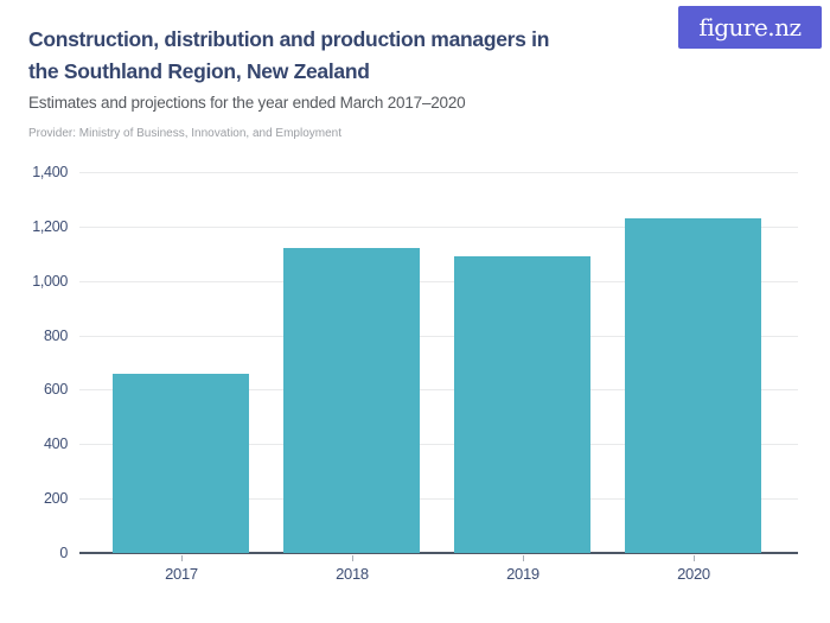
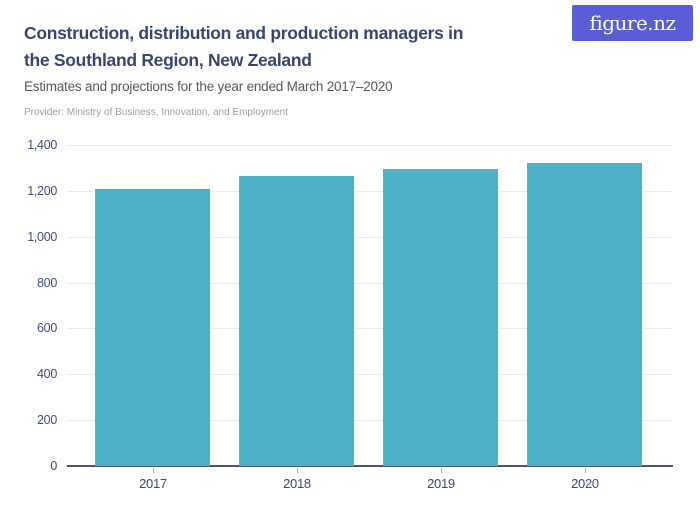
2017: 660 -> 1210
2018: 1120 -> 1260
2019: 1090 -> 1300
2020: 1230 -> 1320
